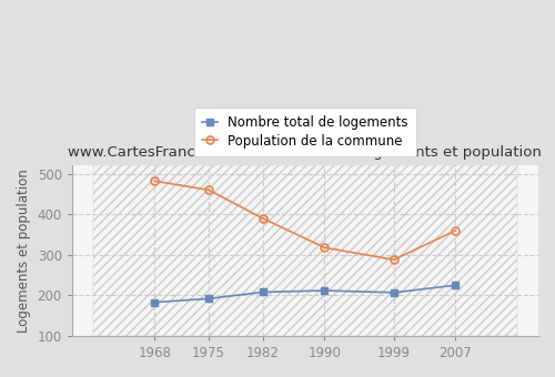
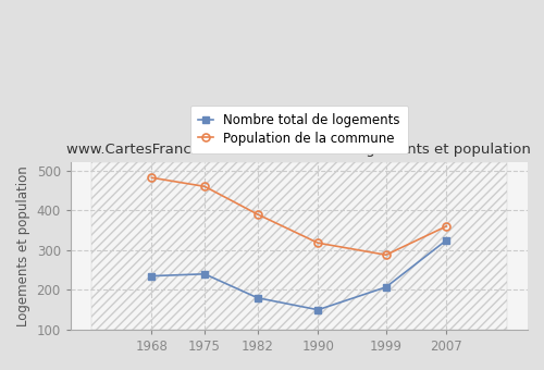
Nombre total de logements/1968: 183 -> 235
Nombre total de logements/1975: 192 -> 240
Nombre total de logements/1982: 208 -> 180
Nombre total de logements/1990: 212 -> 150
Nombre total de logements/2007: 225 -> 325
